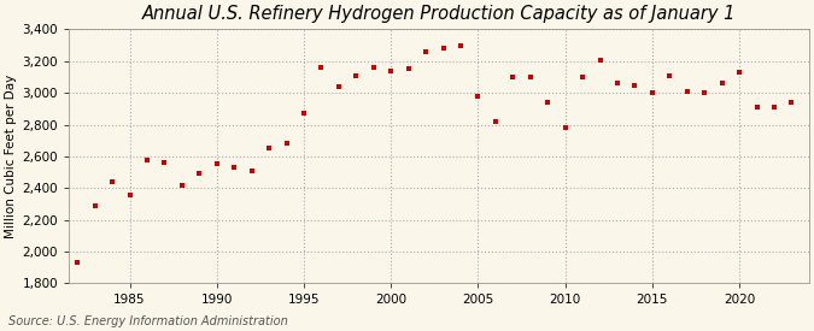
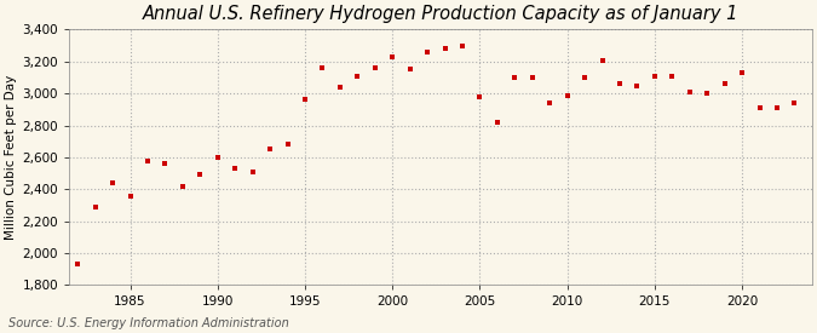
1990: 2,550 -> 2,600
1995: 2,870 -> 2,960
2000: 3,140 -> 3,230
2010: 2,780 -> 2,990
2015: 3,000 -> 3,110
